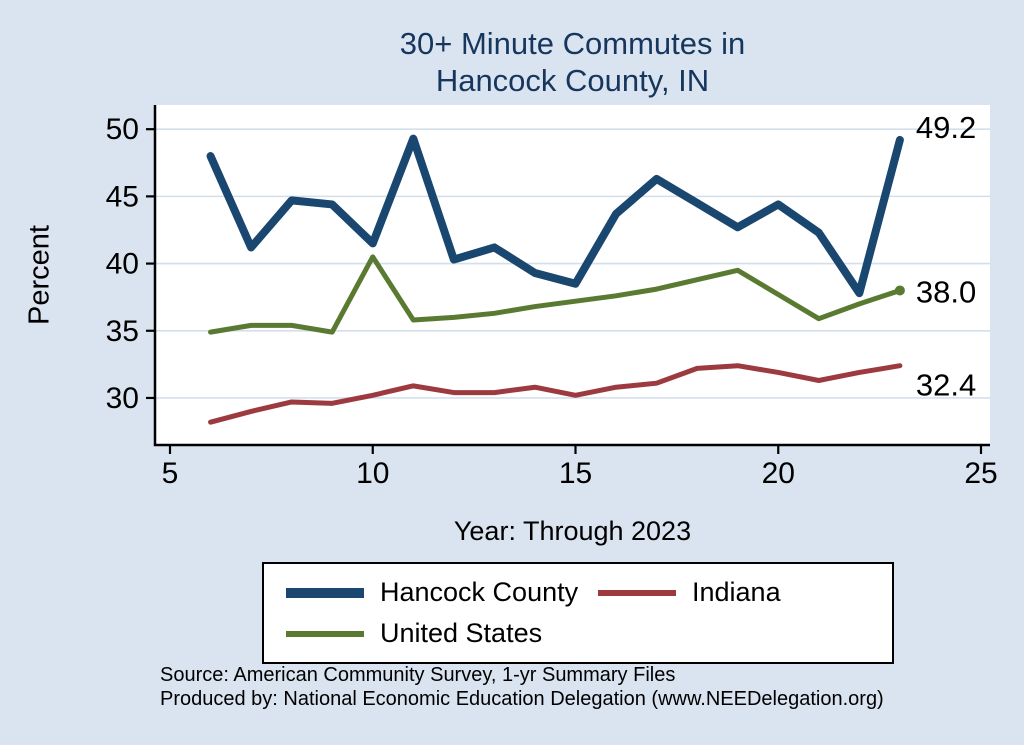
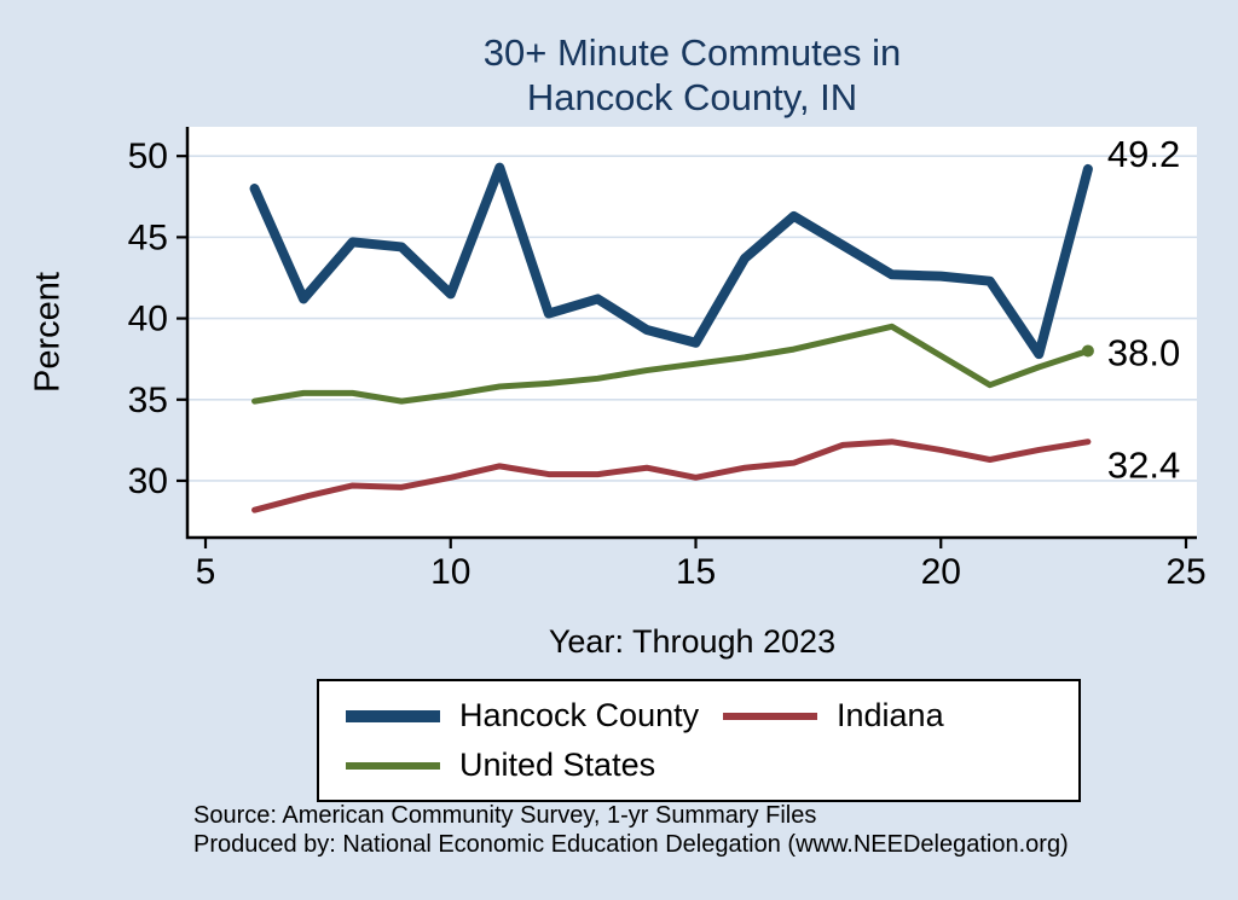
United States/10: 40.5 -> 35.3
Hancock County/20: 44.4 -> 42.6
